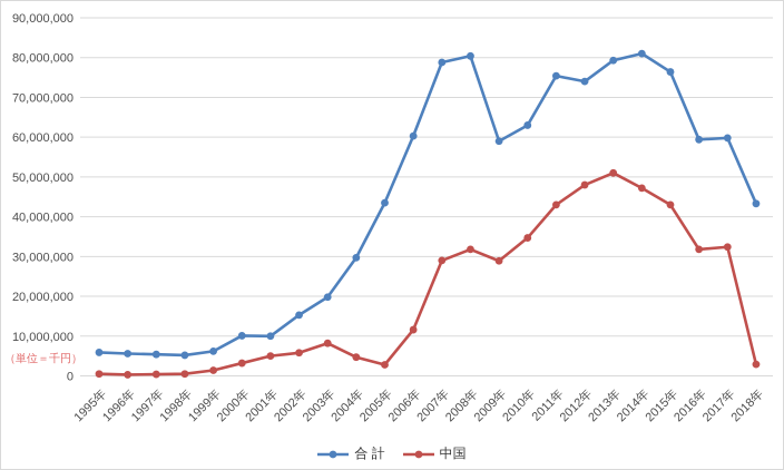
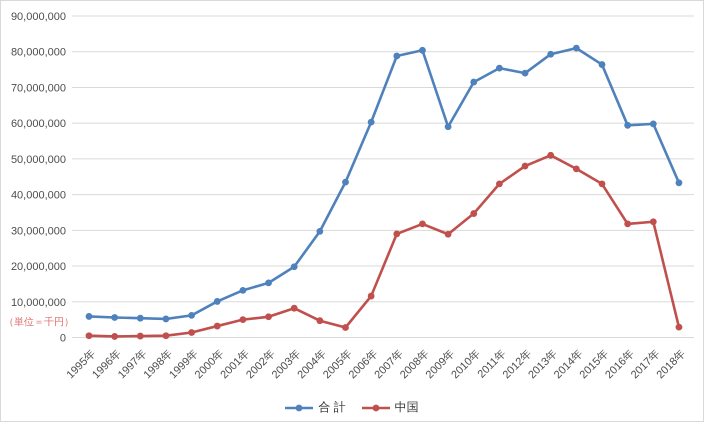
合 計/2001年: 10000000 -> 13000000
合 計/2010年: 63000000 -> 72000000
